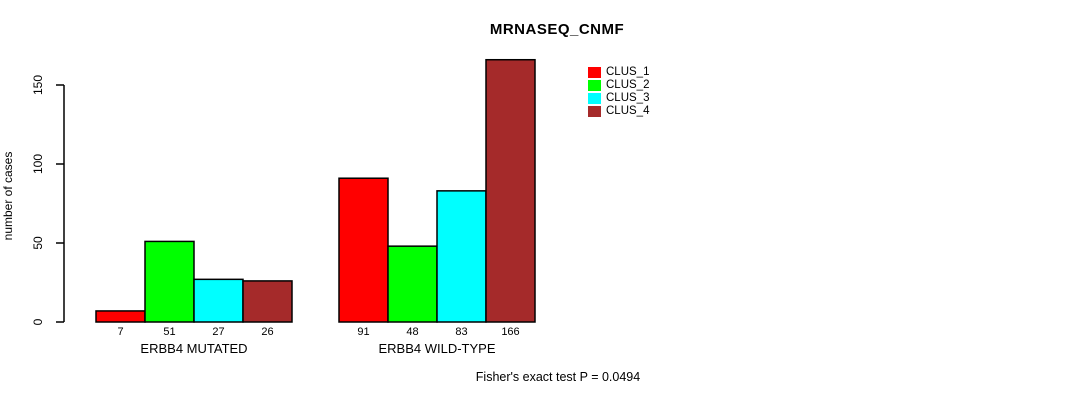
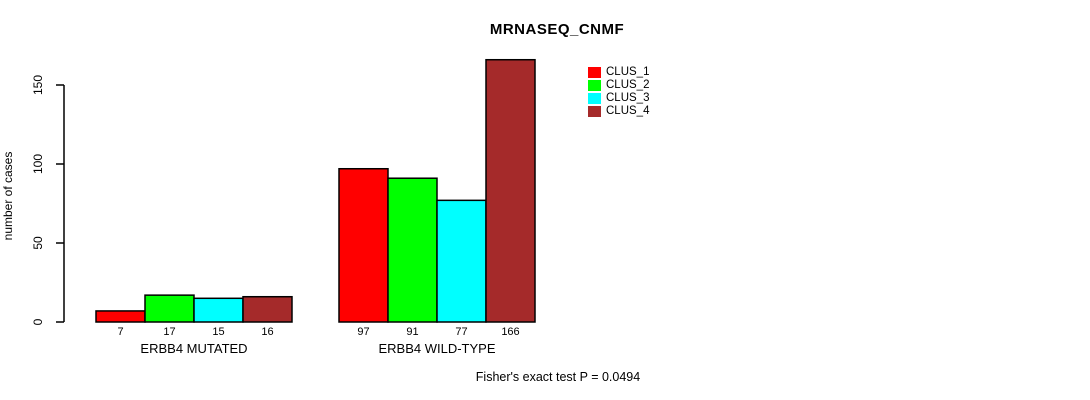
CLUS_2/ERBB4 MUTATED: 51 -> 17
CLUS_3/ERBB4 MUTATED: 27 -> 15
CLUS_4/ERBB4 MUTATED: 26 -> 16
CLUS_1/ERBB4 WILD-TYPE: 91 -> 97
CLUS_2/ERBB4 WILD-TYPE: 48 -> 91
CLUS_3/ERBB4 WILD-TYPE: 83 -> 77
